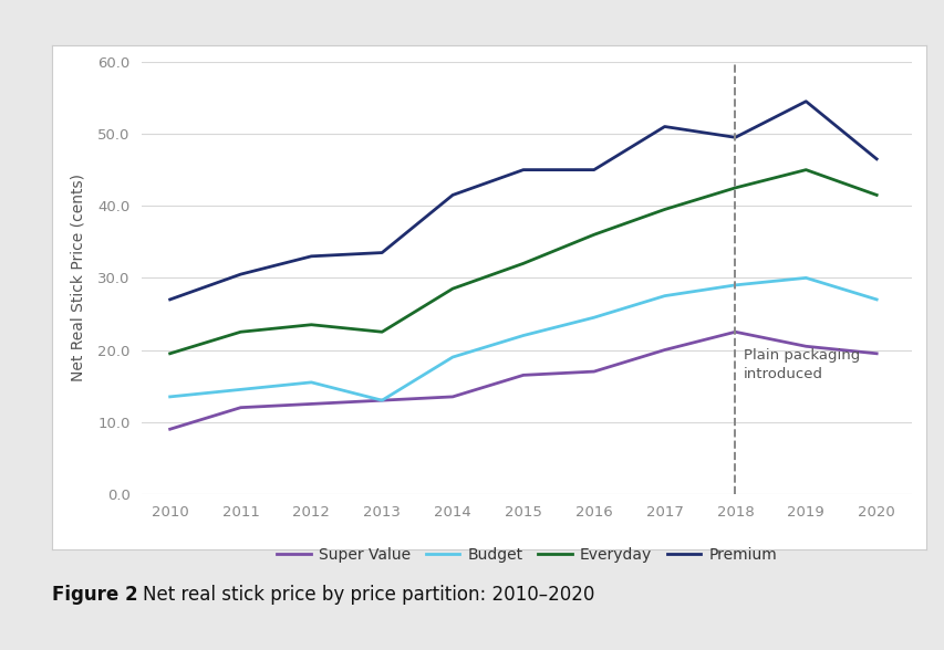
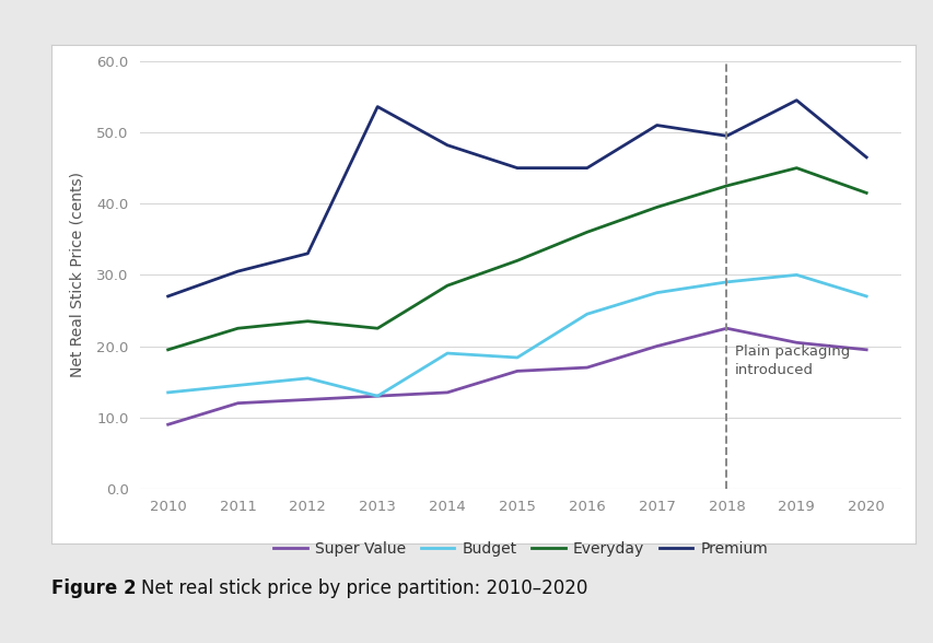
Premium/2013: 33.5 -> 53.6
Premium/2014: 41.5 -> 48.2
Budget/2015: 22.0 -> 18.4
